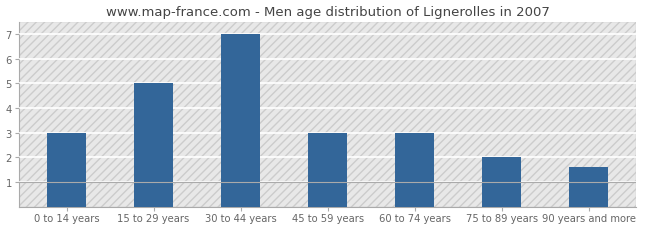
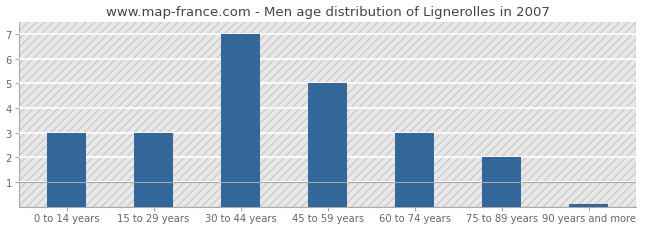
15 to 29 years: 5.00 -> 3.00
45 to 59 years: 3.00 -> 5.00
90 years and more: 1.60 -> 0.12
